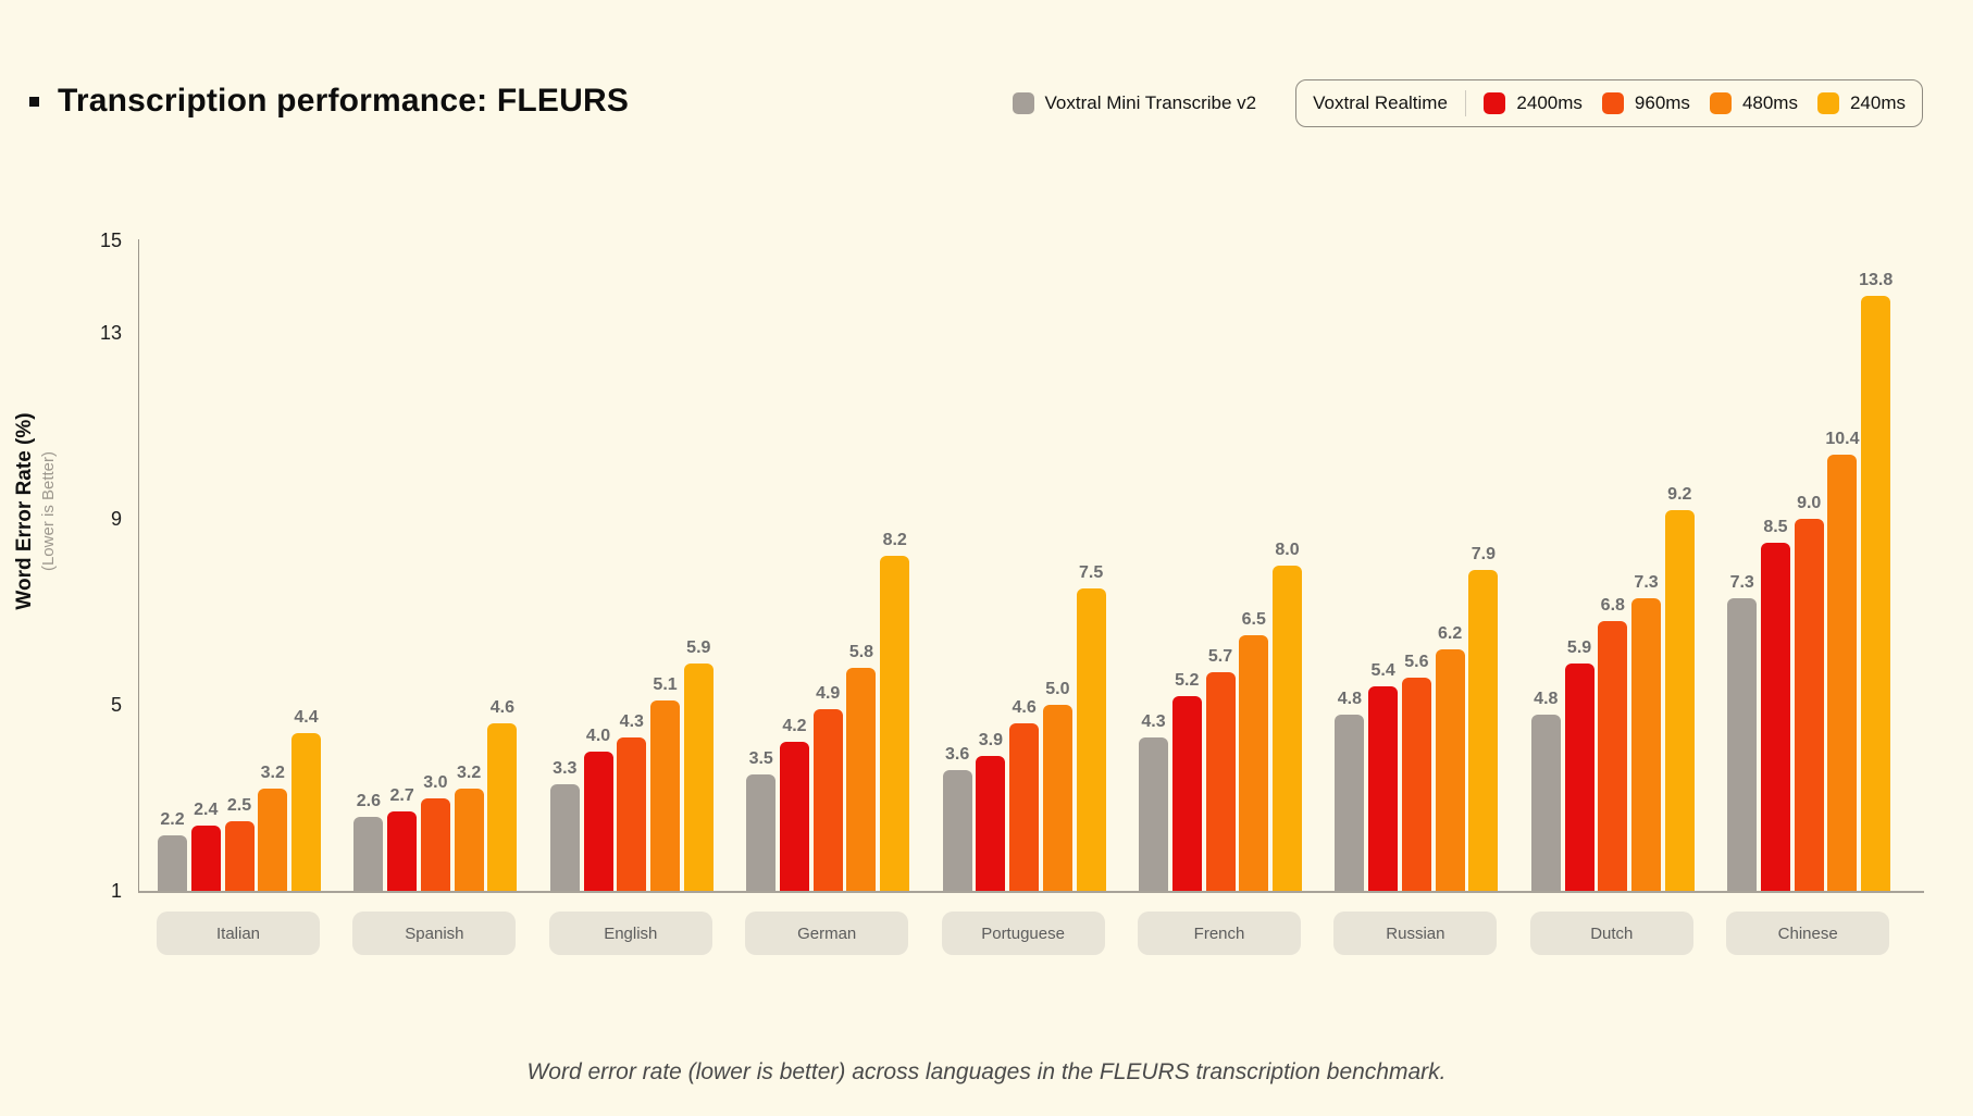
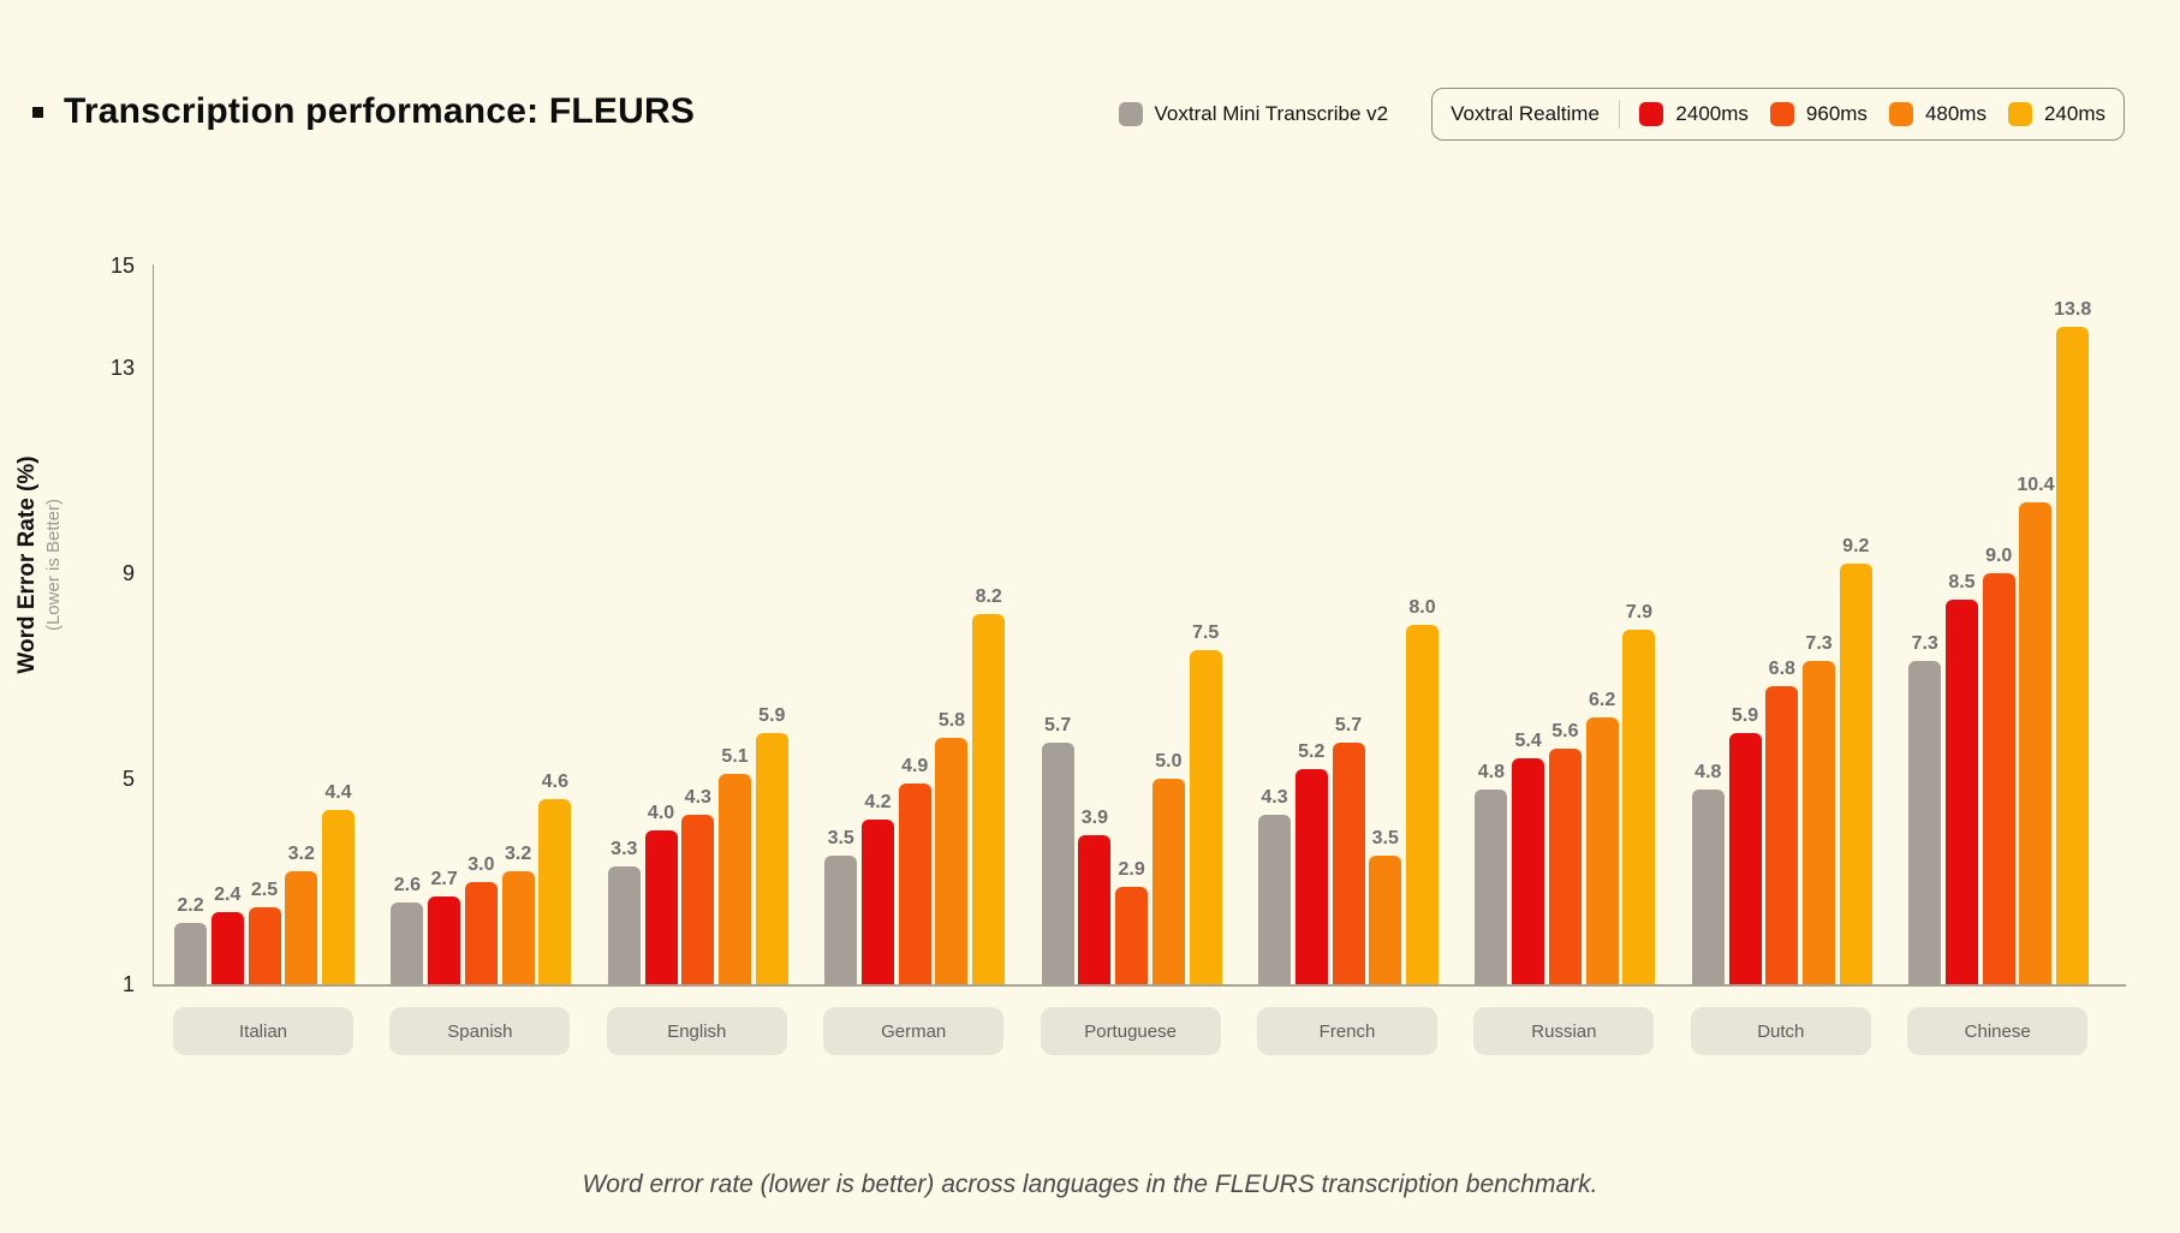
Voxtral Mini Transcribe v2/Portuguese: 3.6 -> 5.7
960ms/Portuguese: 4.6 -> 2.9
480ms/French: 6.5 -> 3.5
